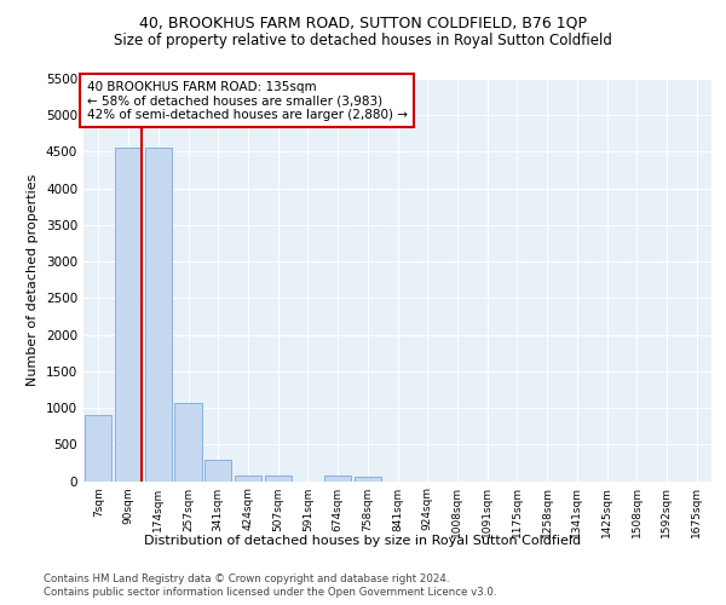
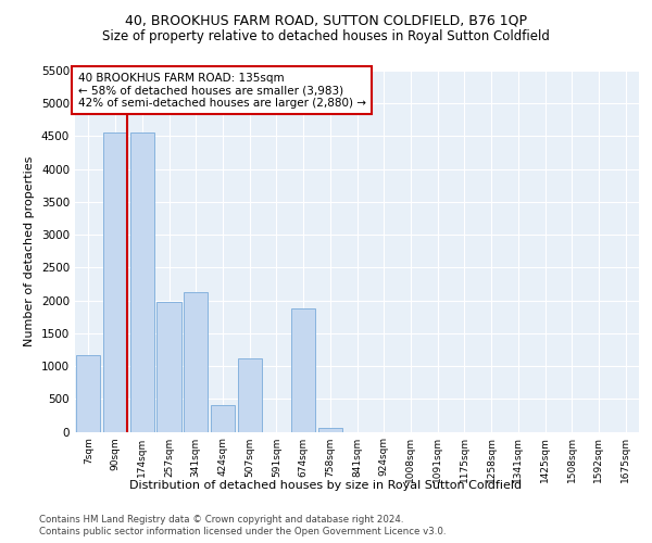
7sqm: 900 -> 1160
257sqm: 1060 -> 1980
341sqm: 290 -> 2120
424sqm: 80 -> 400
507sqm: 70 -> 1120
674sqm: 70 -> 1880
